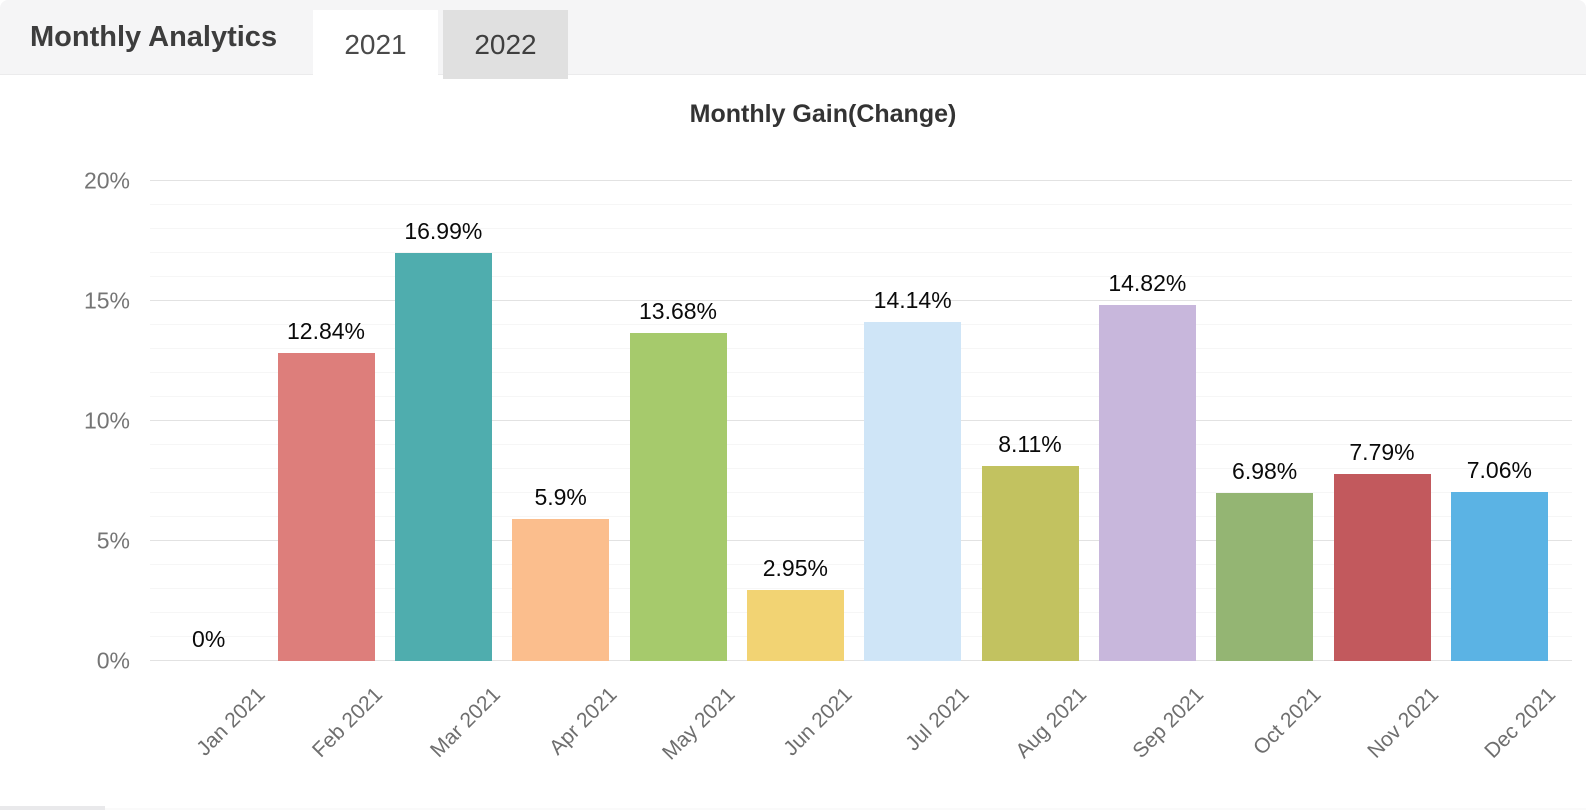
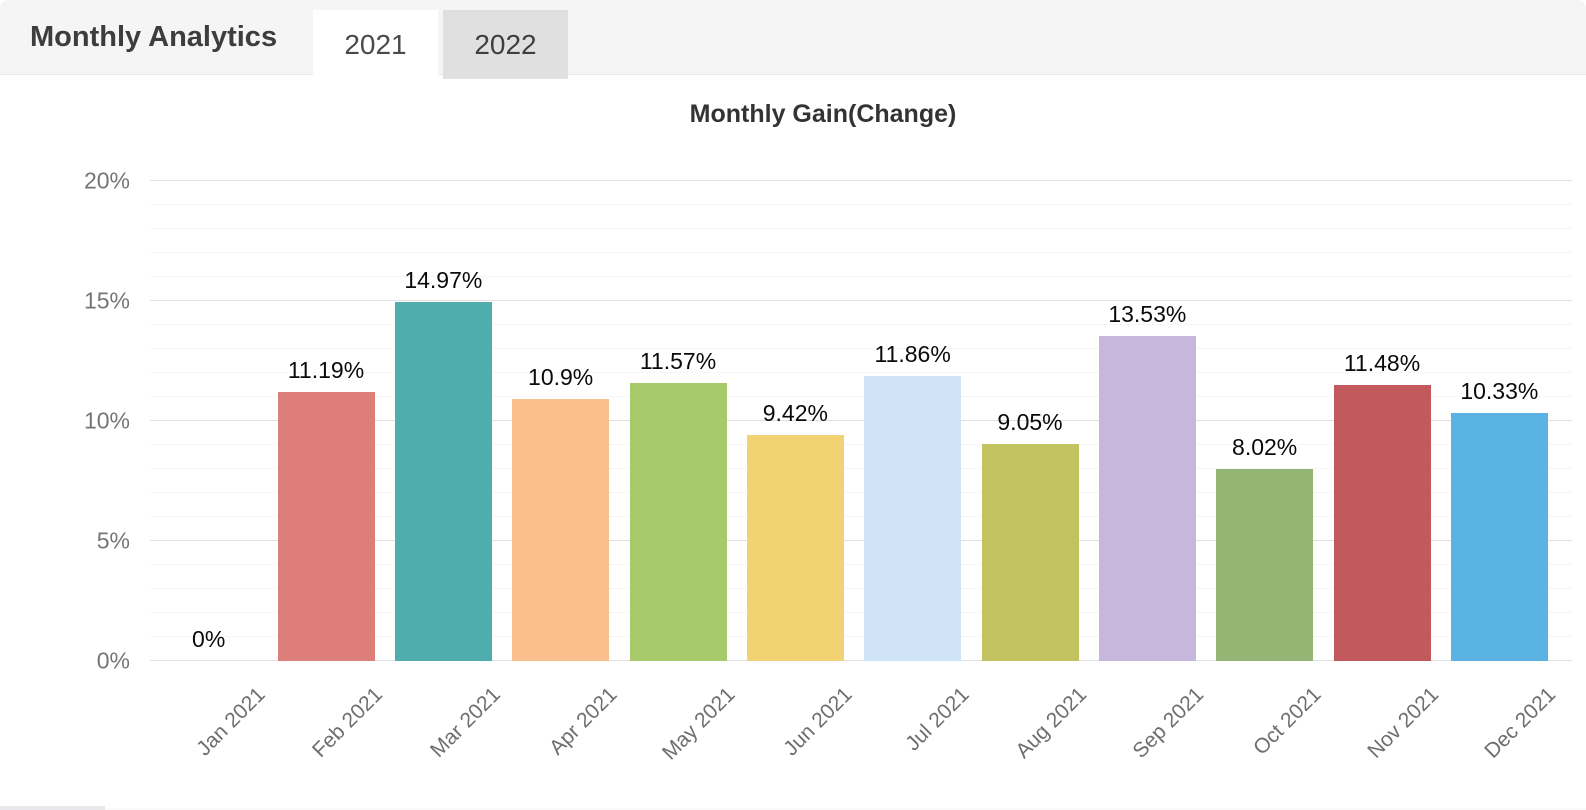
Feb 2021: 12.84% -> 11.19%
Mar 2021: 16.99% -> 14.97%
Apr 2021: 5.9% -> 10.9%
May 2021: 13.68% -> 11.57%
Jun 2021: 2.95% -> 9.42%
Jul 2021: 14.14% -> 11.86%
Aug 2021: 8.11% -> 9.05%
Sep 2021: 14.82% -> 13.53%
Oct 2021: 6.98% -> 8.02%
Nov 2021: 7.79% -> 11.48%
Dec 2021: 7.06% -> 10.33%
